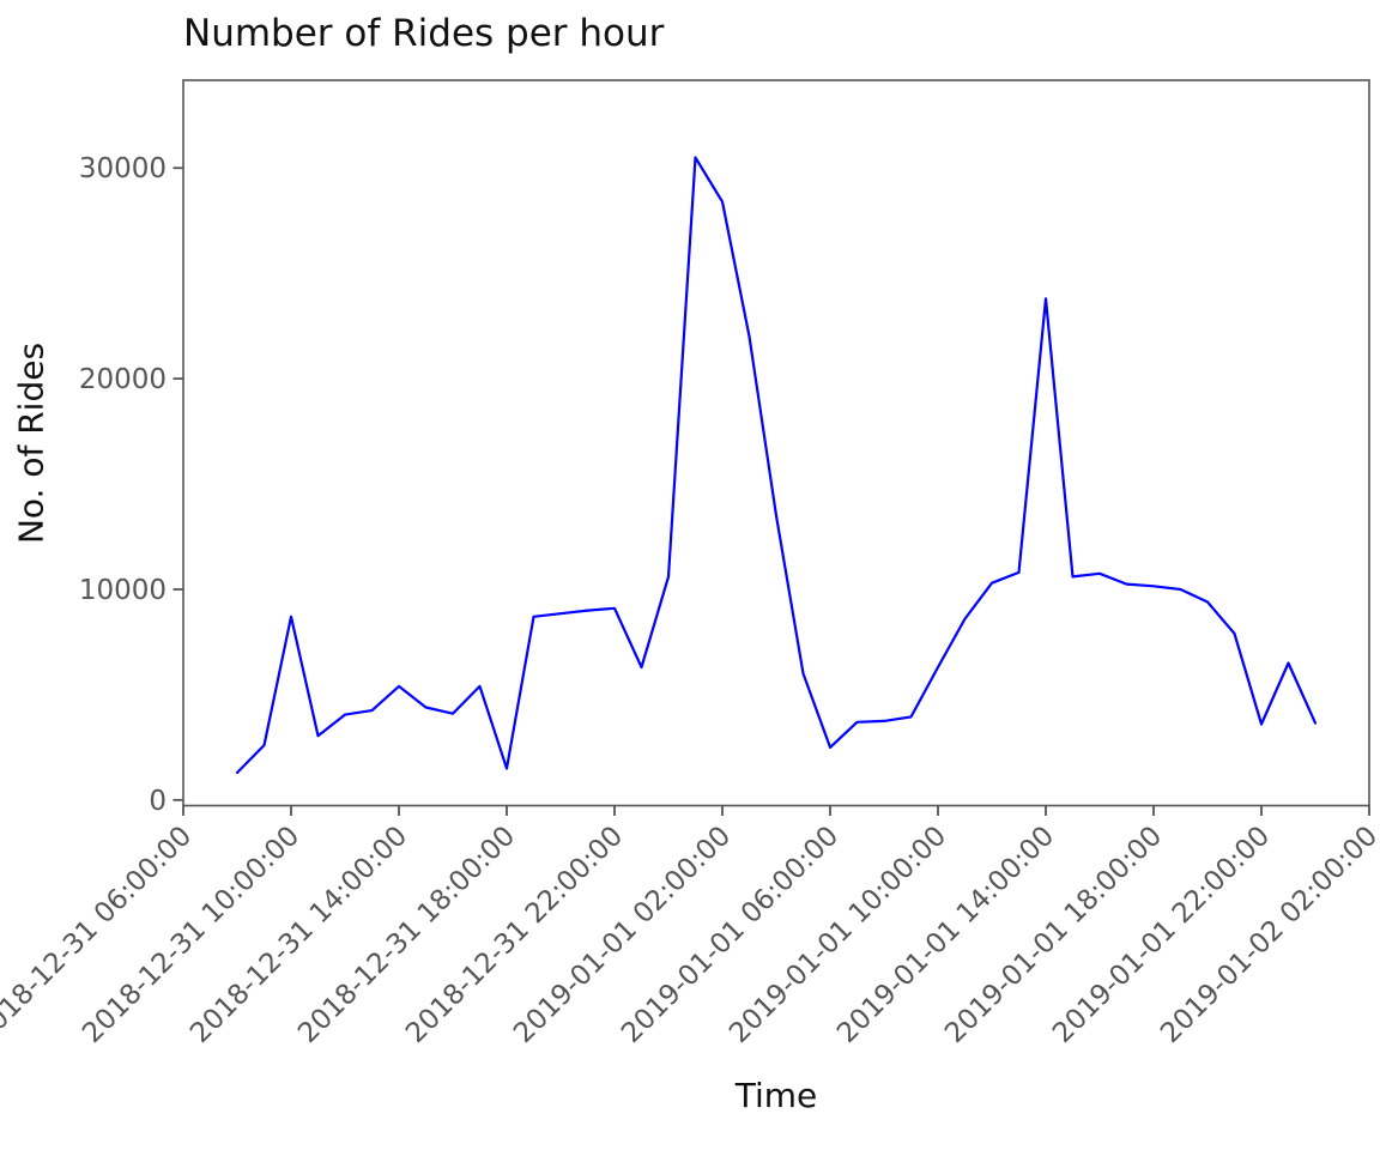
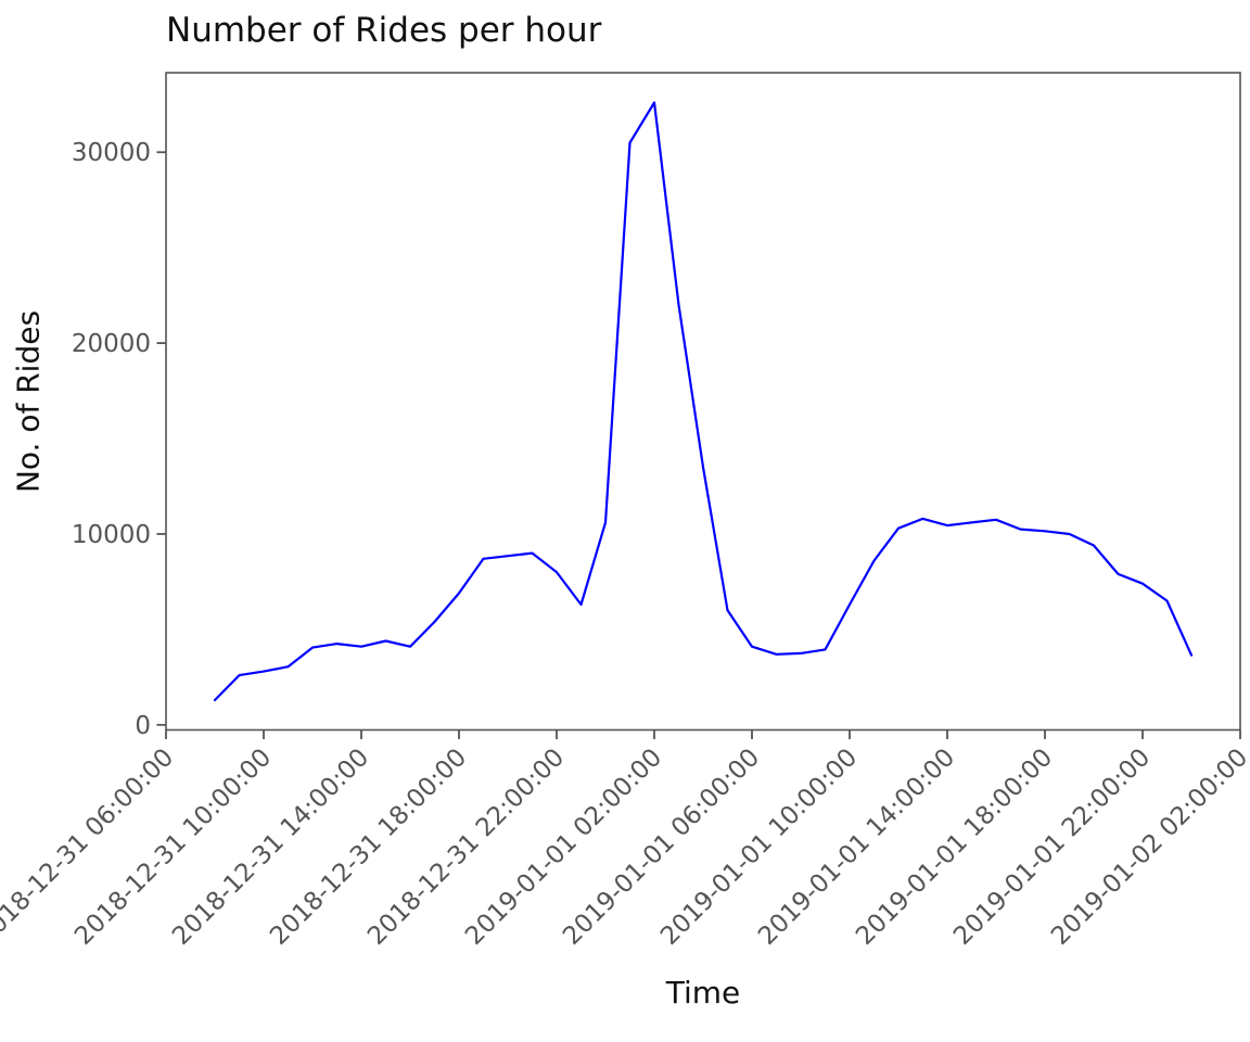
2018-12-31 10:00:00: 8700 -> 2800
2018-12-31 14:00:00: 5400 -> 4100
2018-12-31 18:00:00: 1500 -> 6900
2018-12-31 22:00:00: 9100 -> 8000
2019-01-01 02:00:00: 28400 -> 32600
2019-01-01 06:00:00: 2500 -> 4100
2019-01-01 14:00:00: 23800 -> 10400
2019-01-01 22:00:00: 3600 -> 7400
